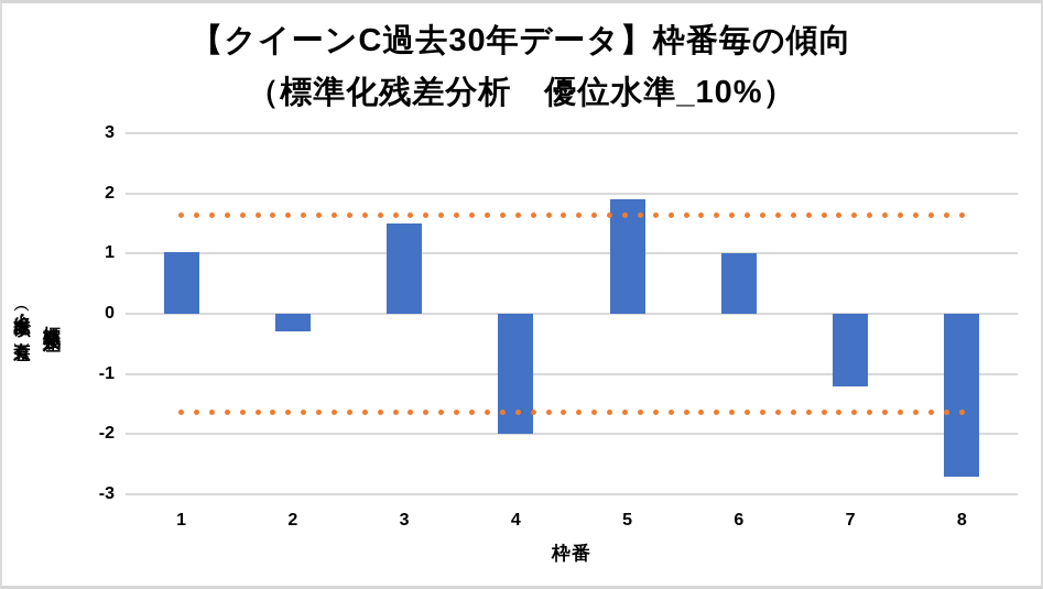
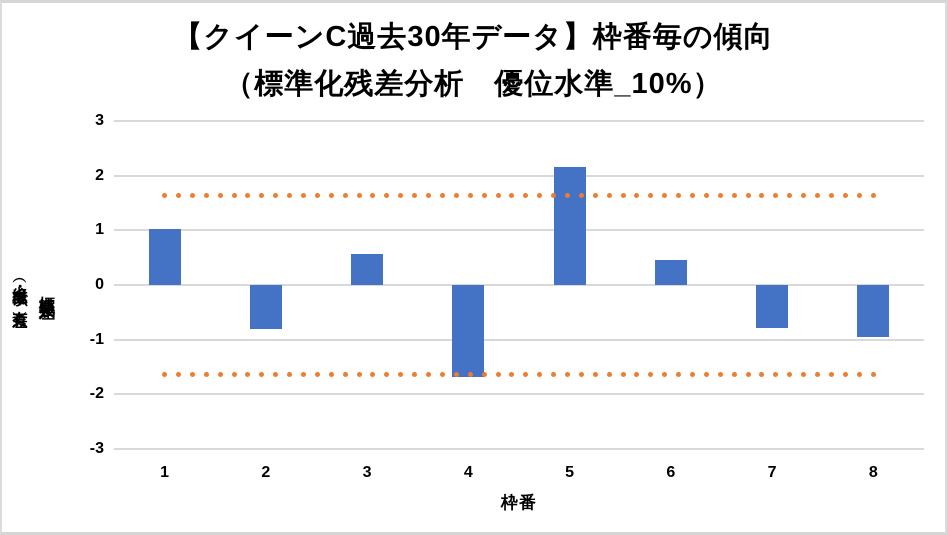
2: -0.3 -> -0.8
3: 1.5 -> 0.6
4: -2.0 -> -1.7
5: 1.9 -> 2.1
6: 1.0 -> 0.5
7: -1.2 -> -0.8
8: -2.7 -> -0.9
